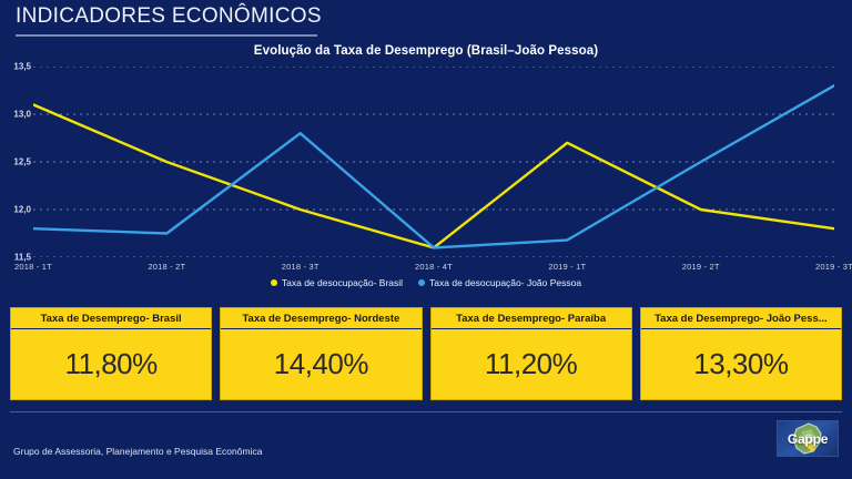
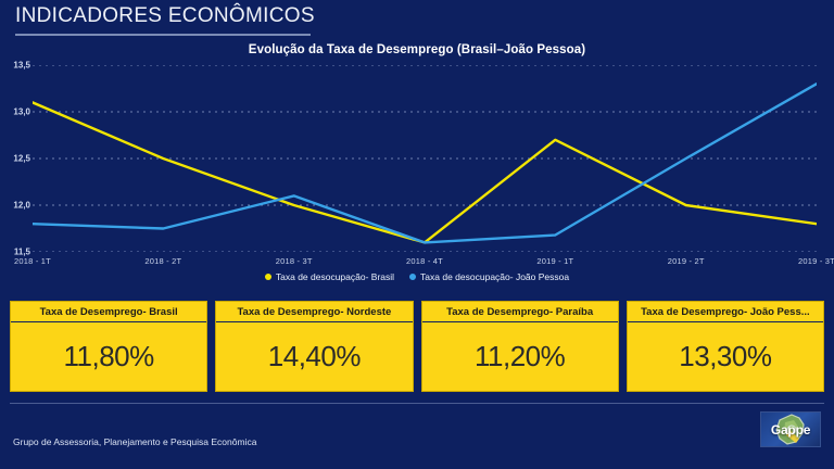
Taxa de desocupação- João Pessoa/2018 - 3T: 12,8 -> 12,1
